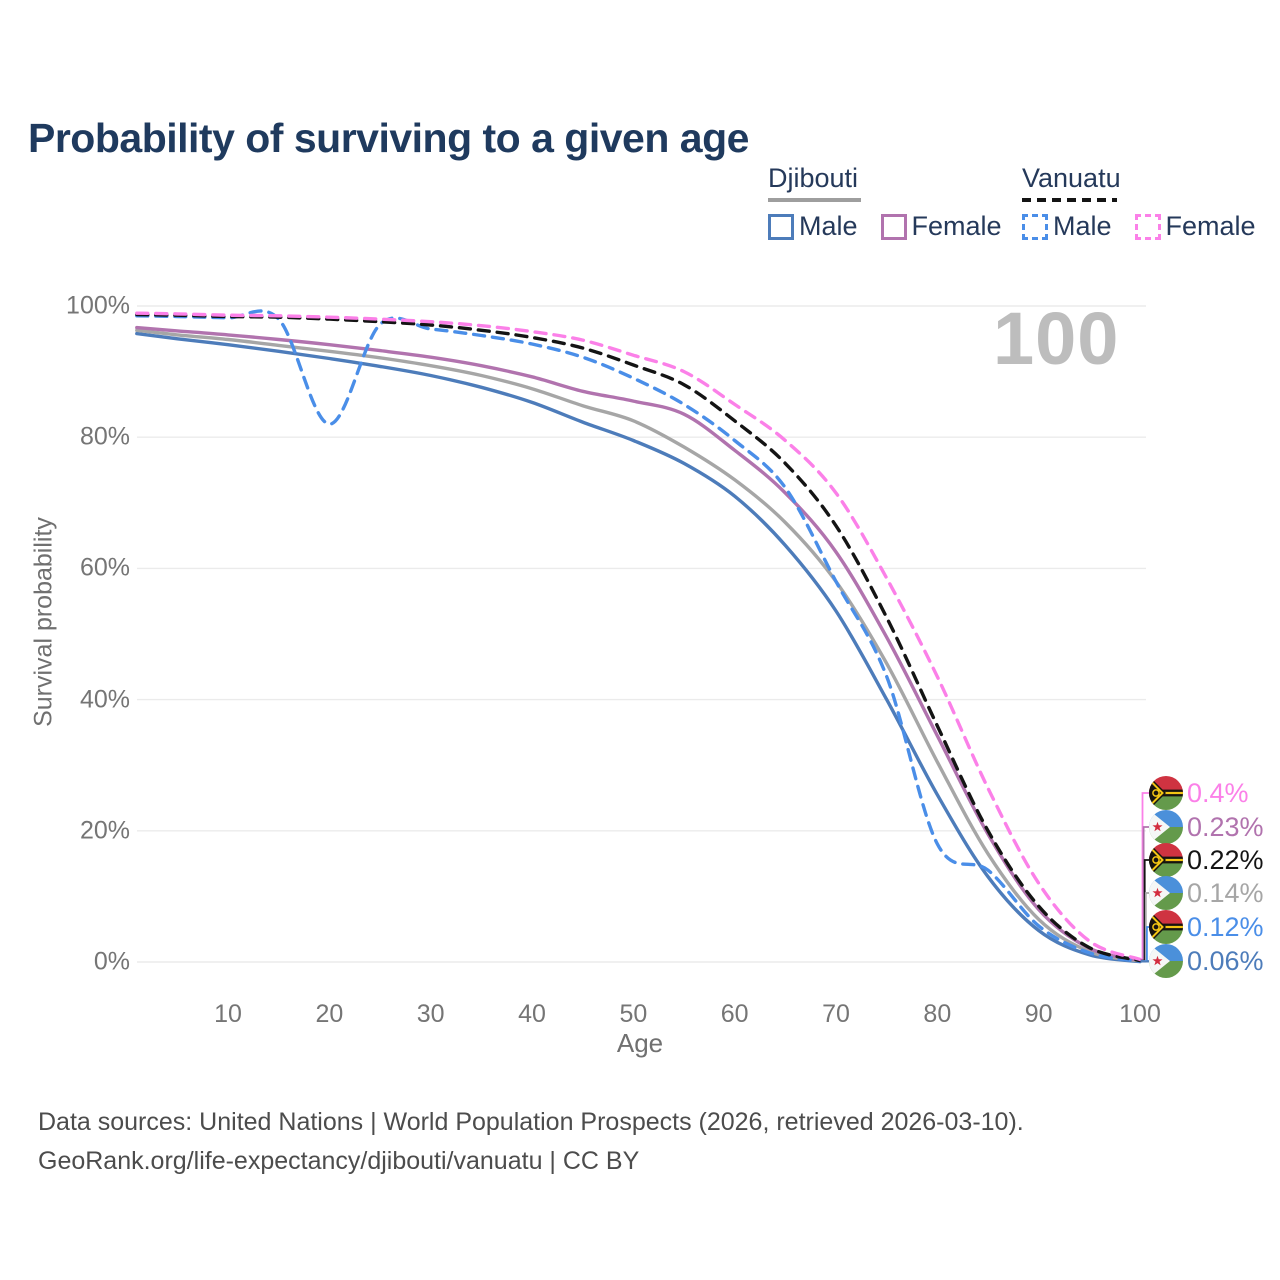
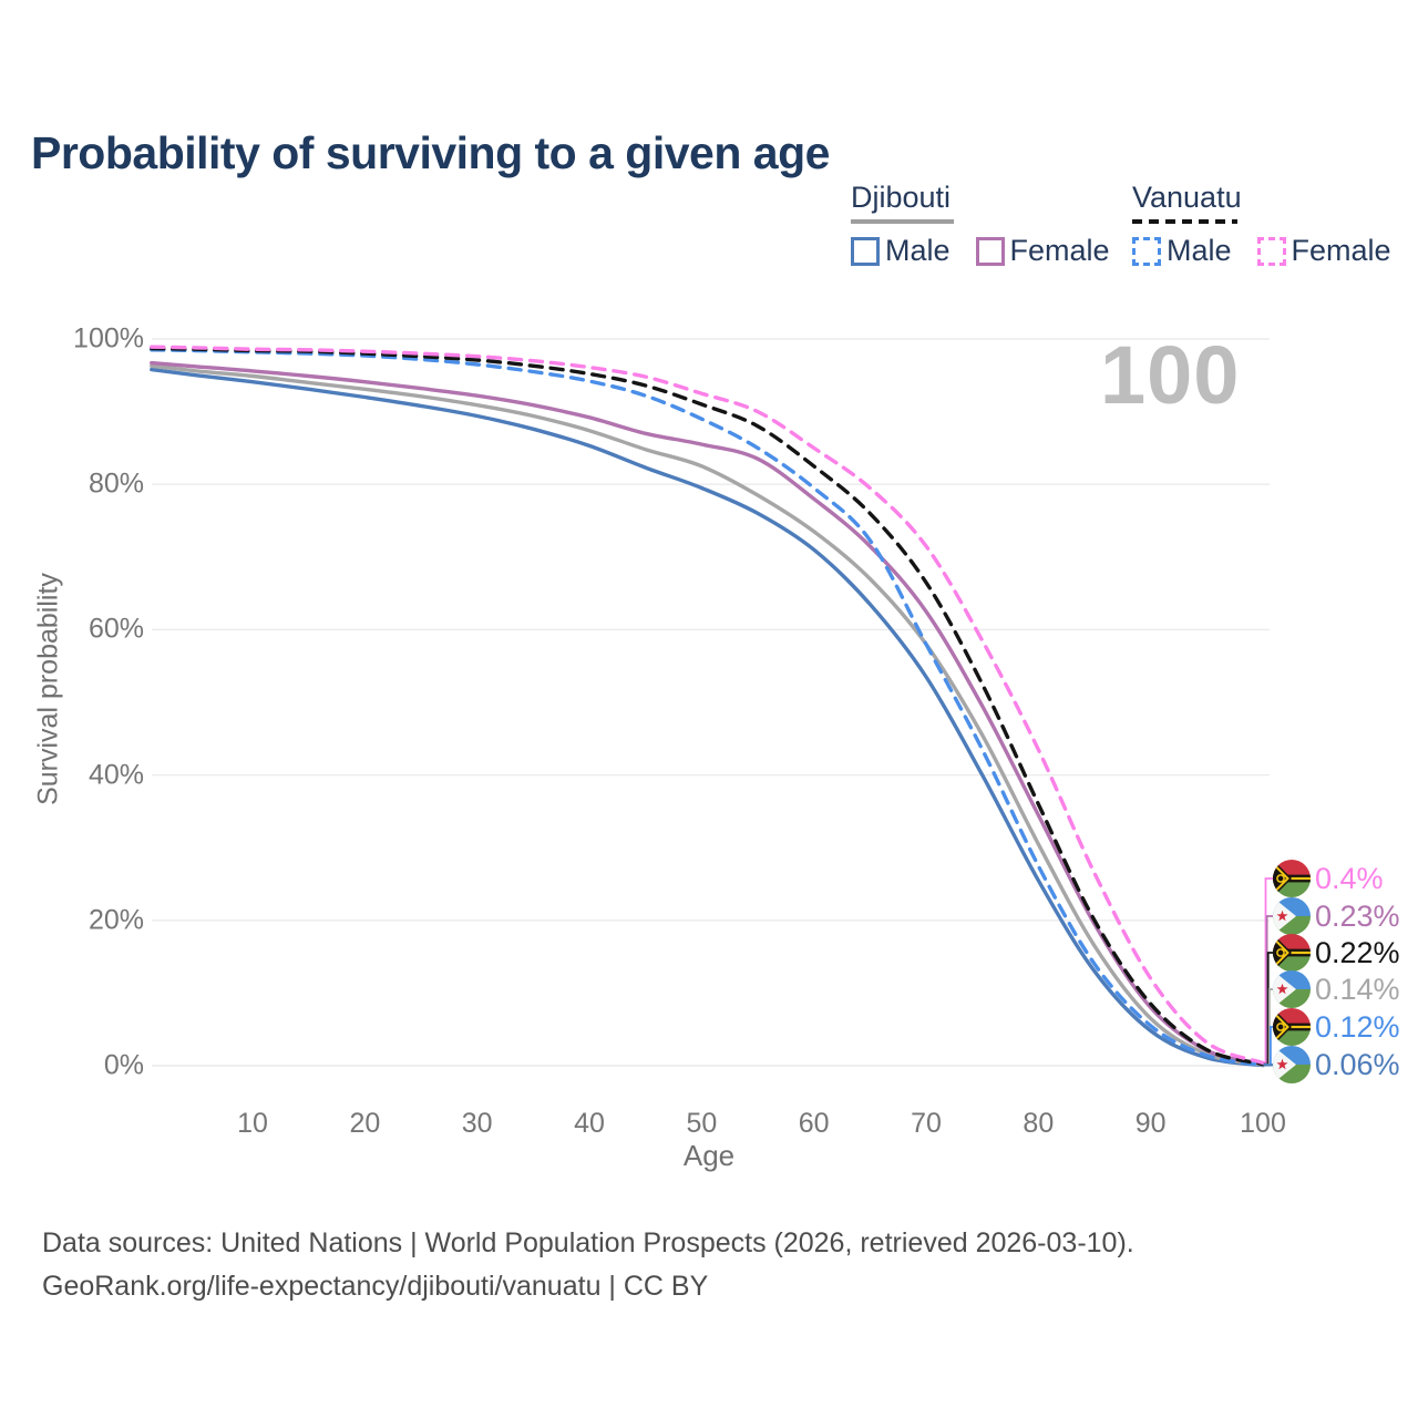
Vanuatu Male/20: 82% -> 98%
Vanuatu Male/80: 18% -> 28%
